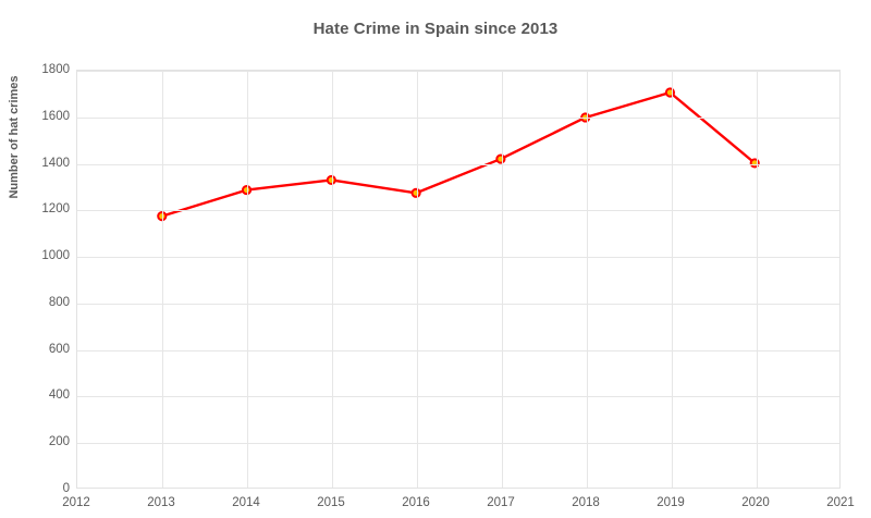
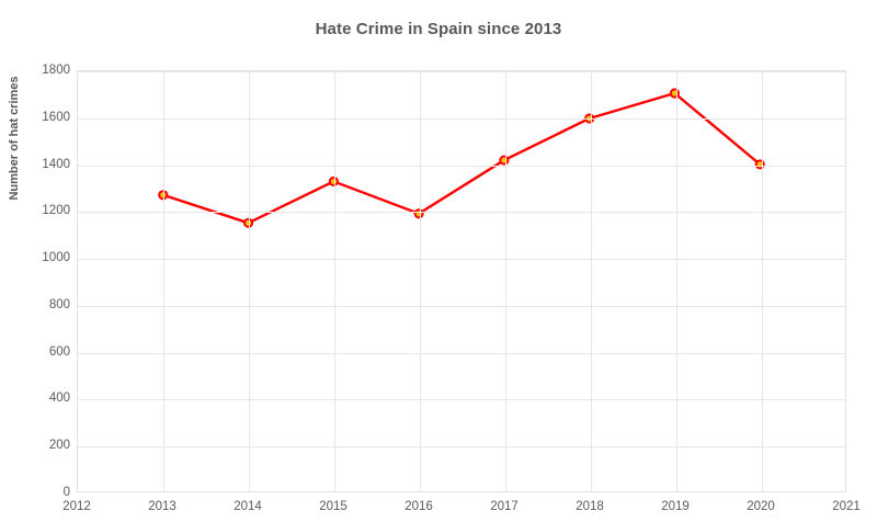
2013: 1170 -> 1270
2014: 1280 -> 1150
2016: 1270 -> 1190
